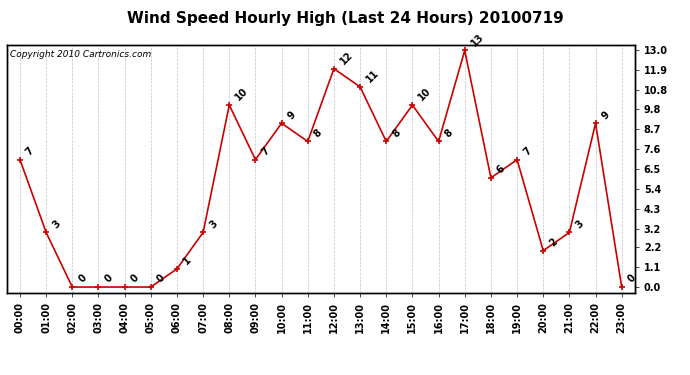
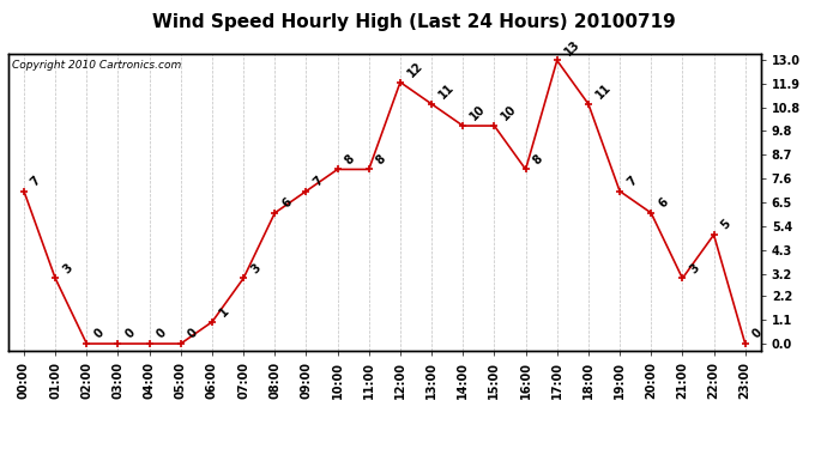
08:00: 10 -> 6
10:00: 9 -> 8
14:00: 8 -> 10
18:00: 6 -> 11
20:00: 2 -> 6
22:00: 9 -> 5
